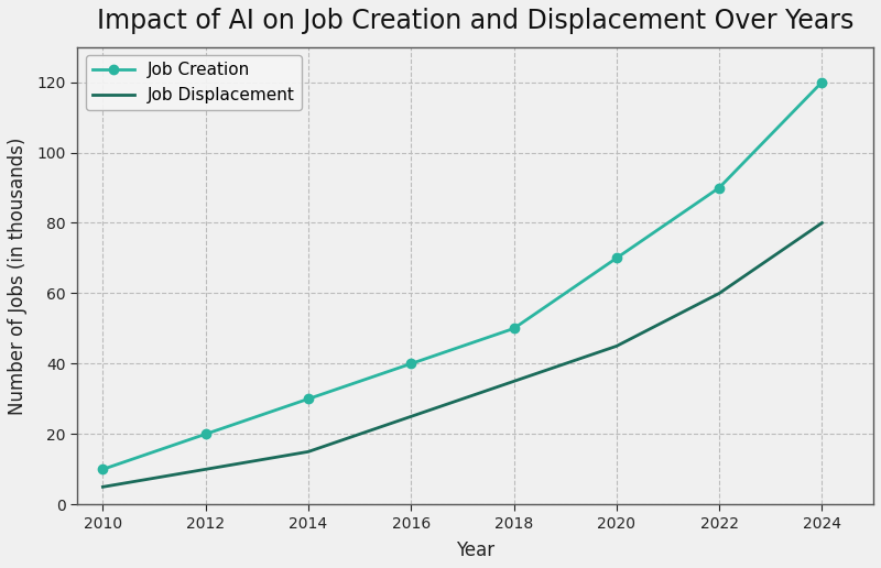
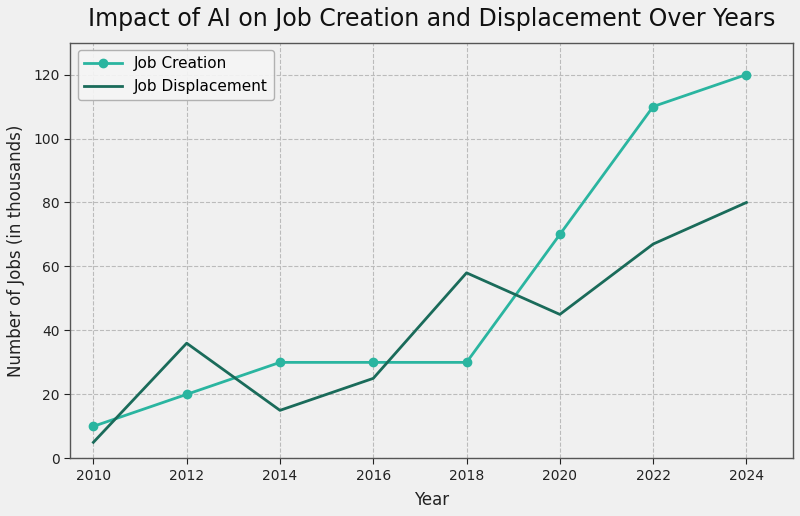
Job Displacement/2012: 10 -> 36
Job Creation/2016: 40 -> 30
Job Creation/2018: 50 -> 30
Job Displacement/2018: 35 -> 58
Job Creation/2022: 90 -> 110
Job Displacement/2022: 60 -> 67
